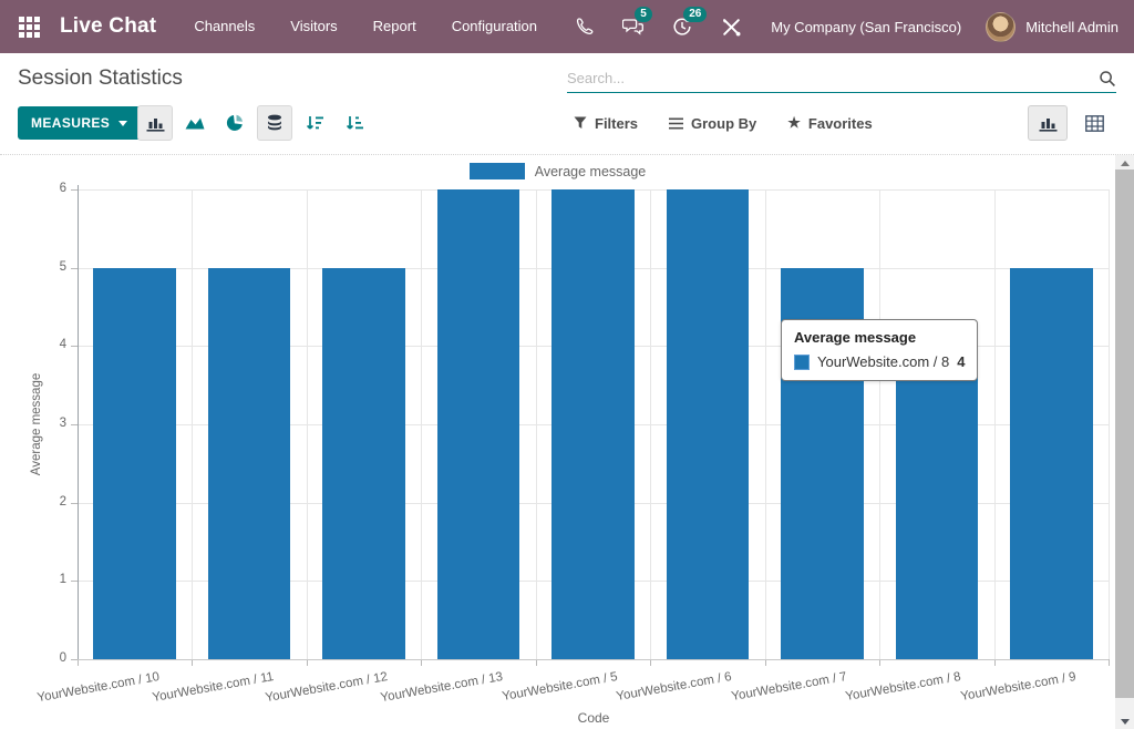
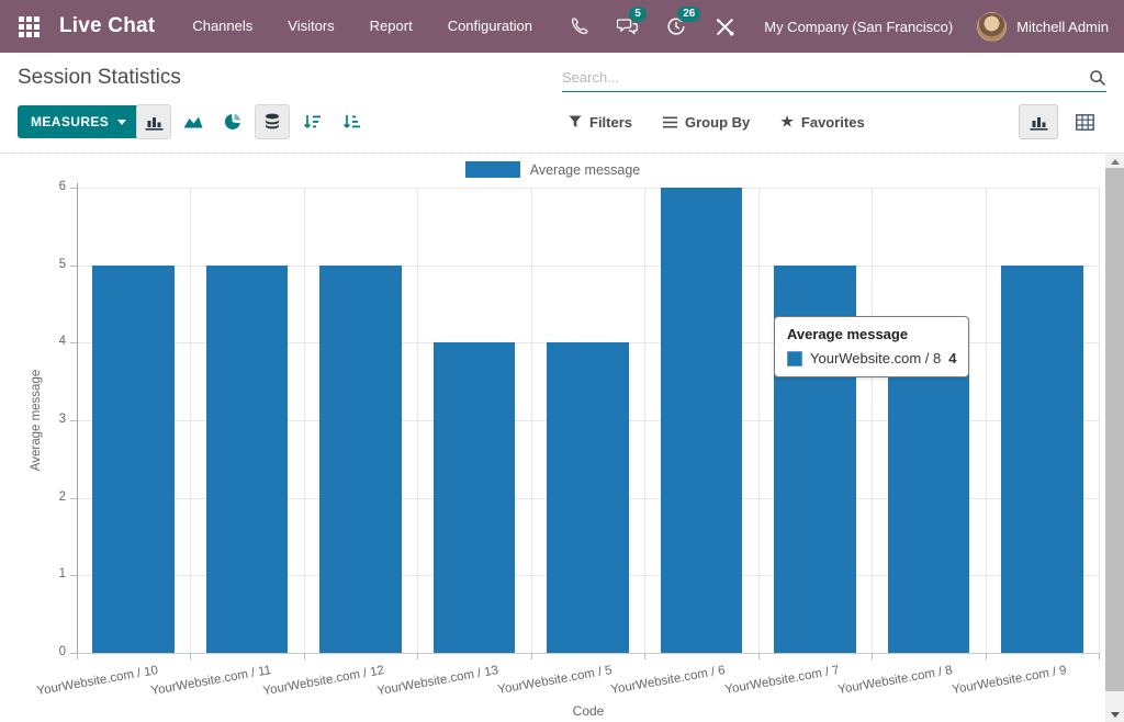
YourWebsite.com / 13: 6 -> 4
YourWebsite.com / 5: 6 -> 4
